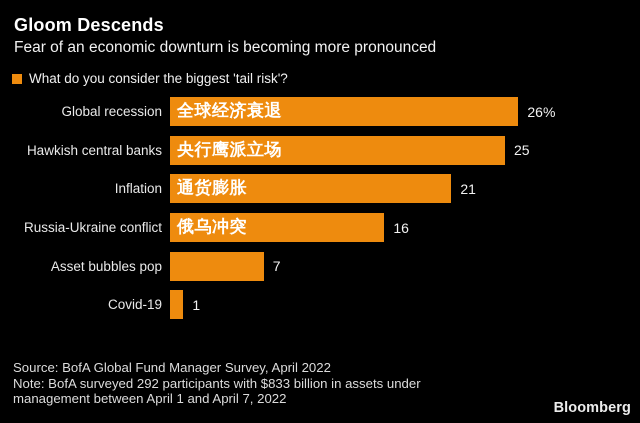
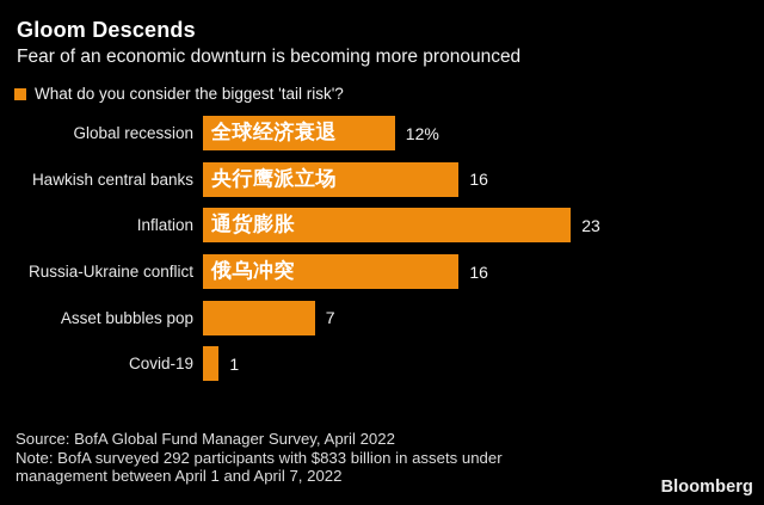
Global recession: 26% -> 12%
Hawkish central banks: 25 -> 16
Inflation: 21 -> 23
